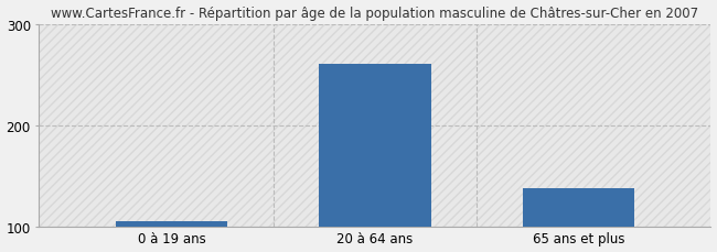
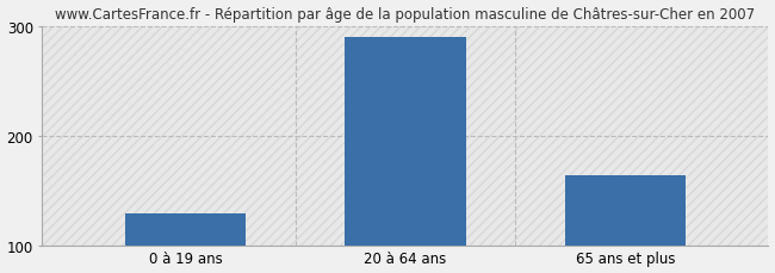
0 à 19 ans: 106 -> 130
20 à 64 ans: 261 -> 290
65 ans et plus: 138 -> 164
